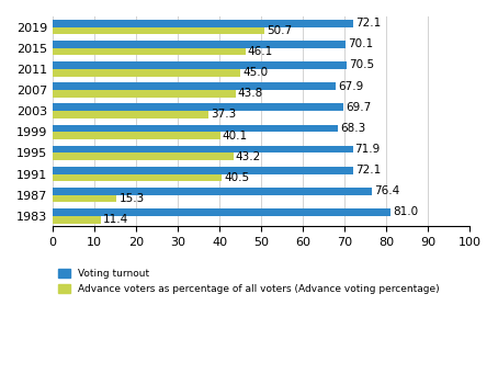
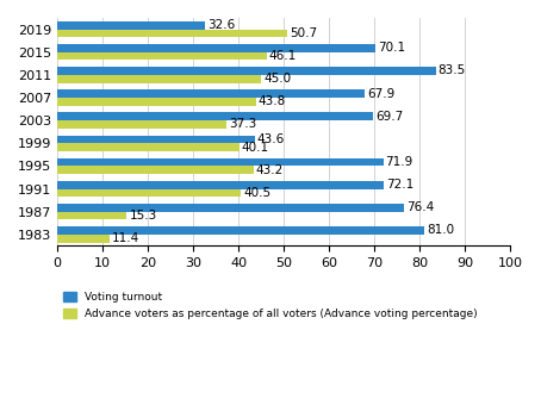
Voting turnout/2019: 72.1 -> 32.6
Voting turnout/2011: 70.5 -> 83.5
Voting turnout/1999: 68.3 -> 43.6
